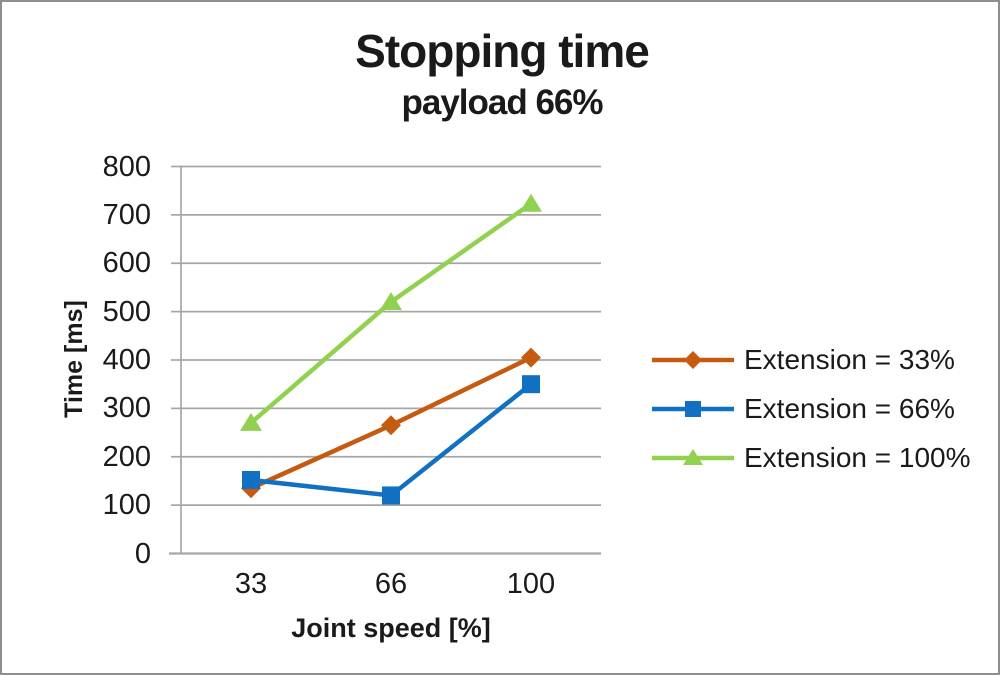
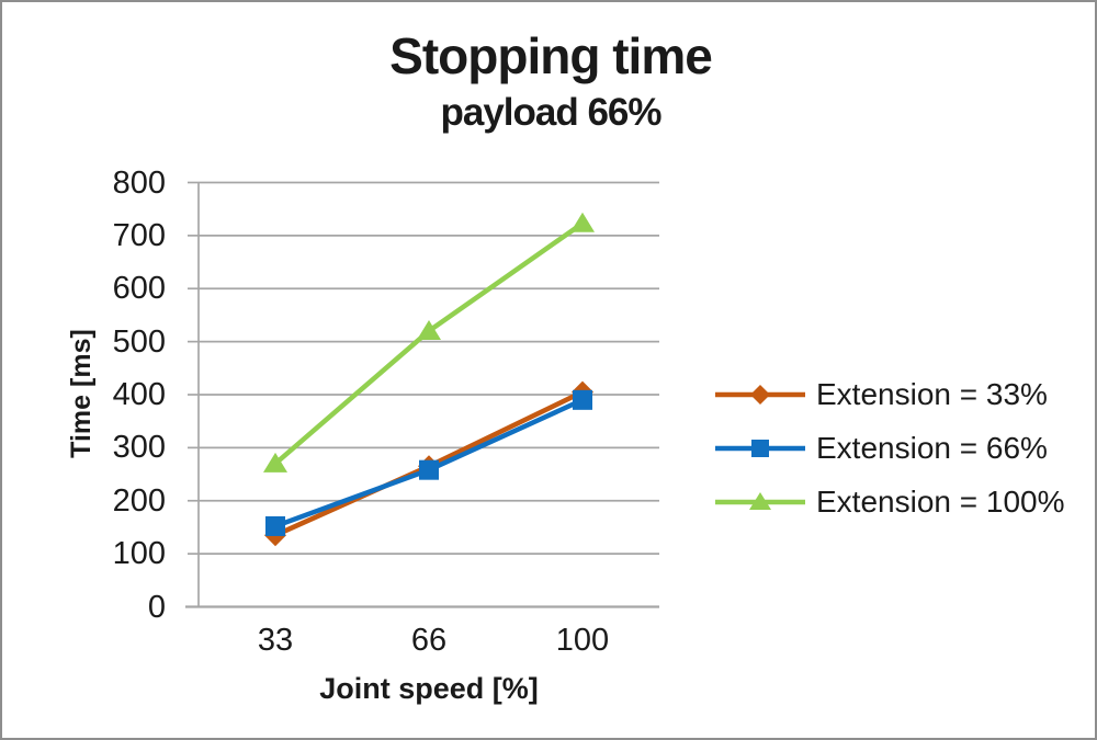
Extension = 66%/66: 120 -> 260
Extension = 66%/100: 350 -> 390
